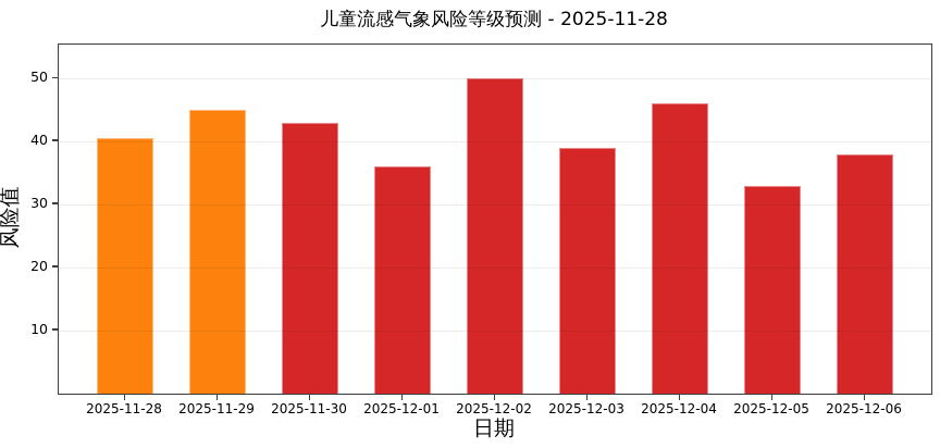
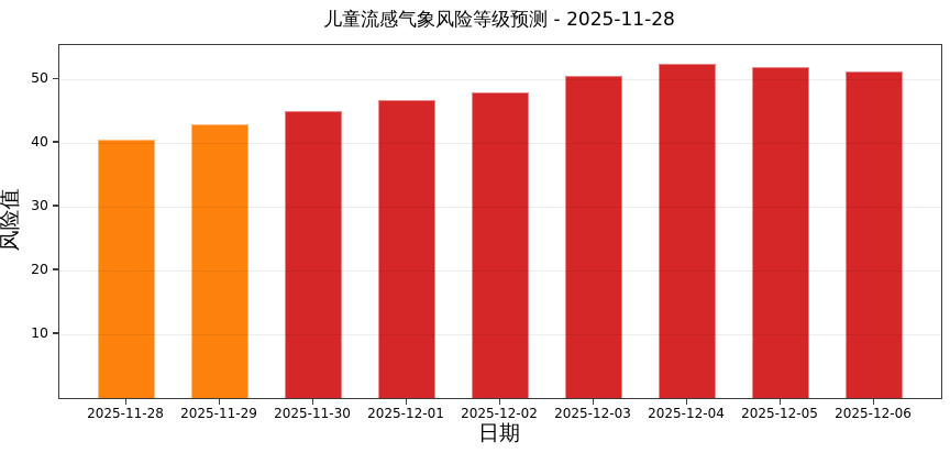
2025-11-29: 45 -> 43
2025-11-30: 43 -> 45
2025-12-01: 36 -> 47
2025-12-02: 50 -> 48
2025-12-03: 39 -> 50
2025-12-04: 46 -> 52
2025-12-05: 33 -> 52
2025-12-06: 38 -> 51
